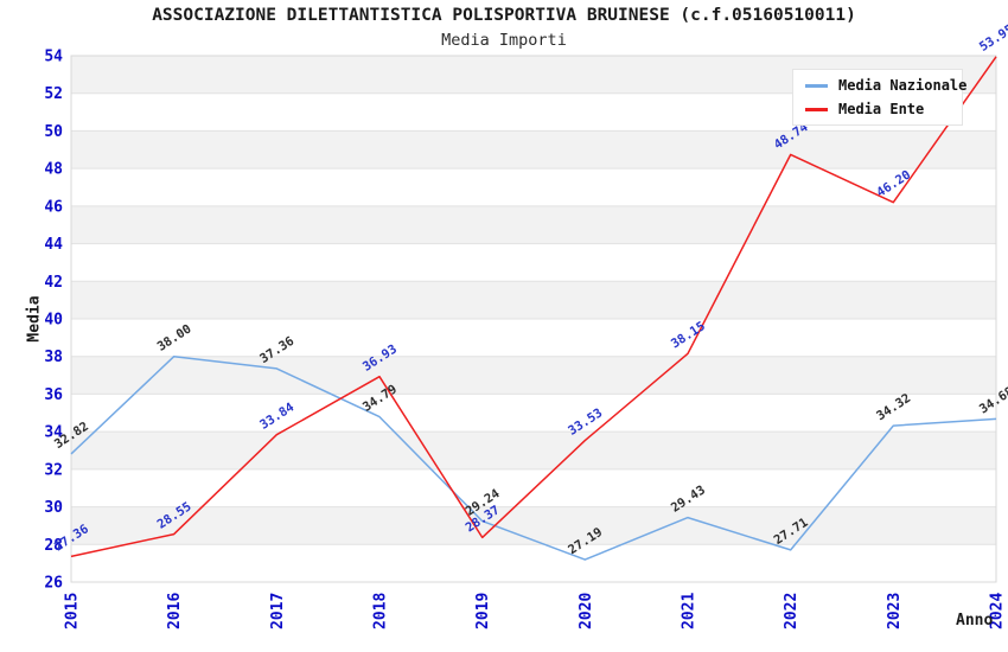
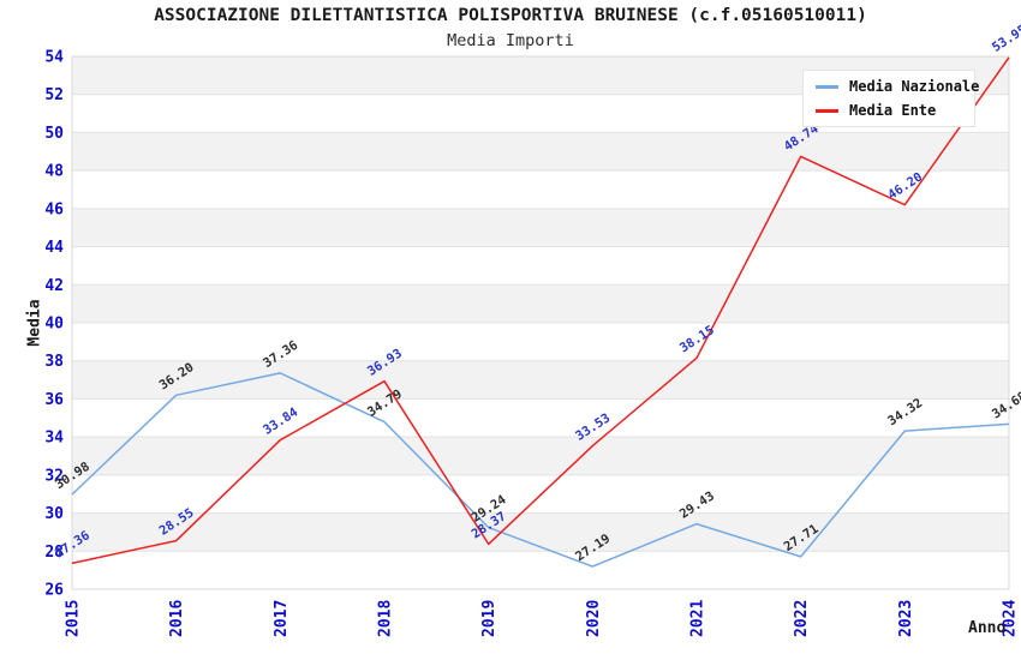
Media Nazionale/2015: 32.82 -> 30.98
Media Nazionale/2016: 38.00 -> 36.20
